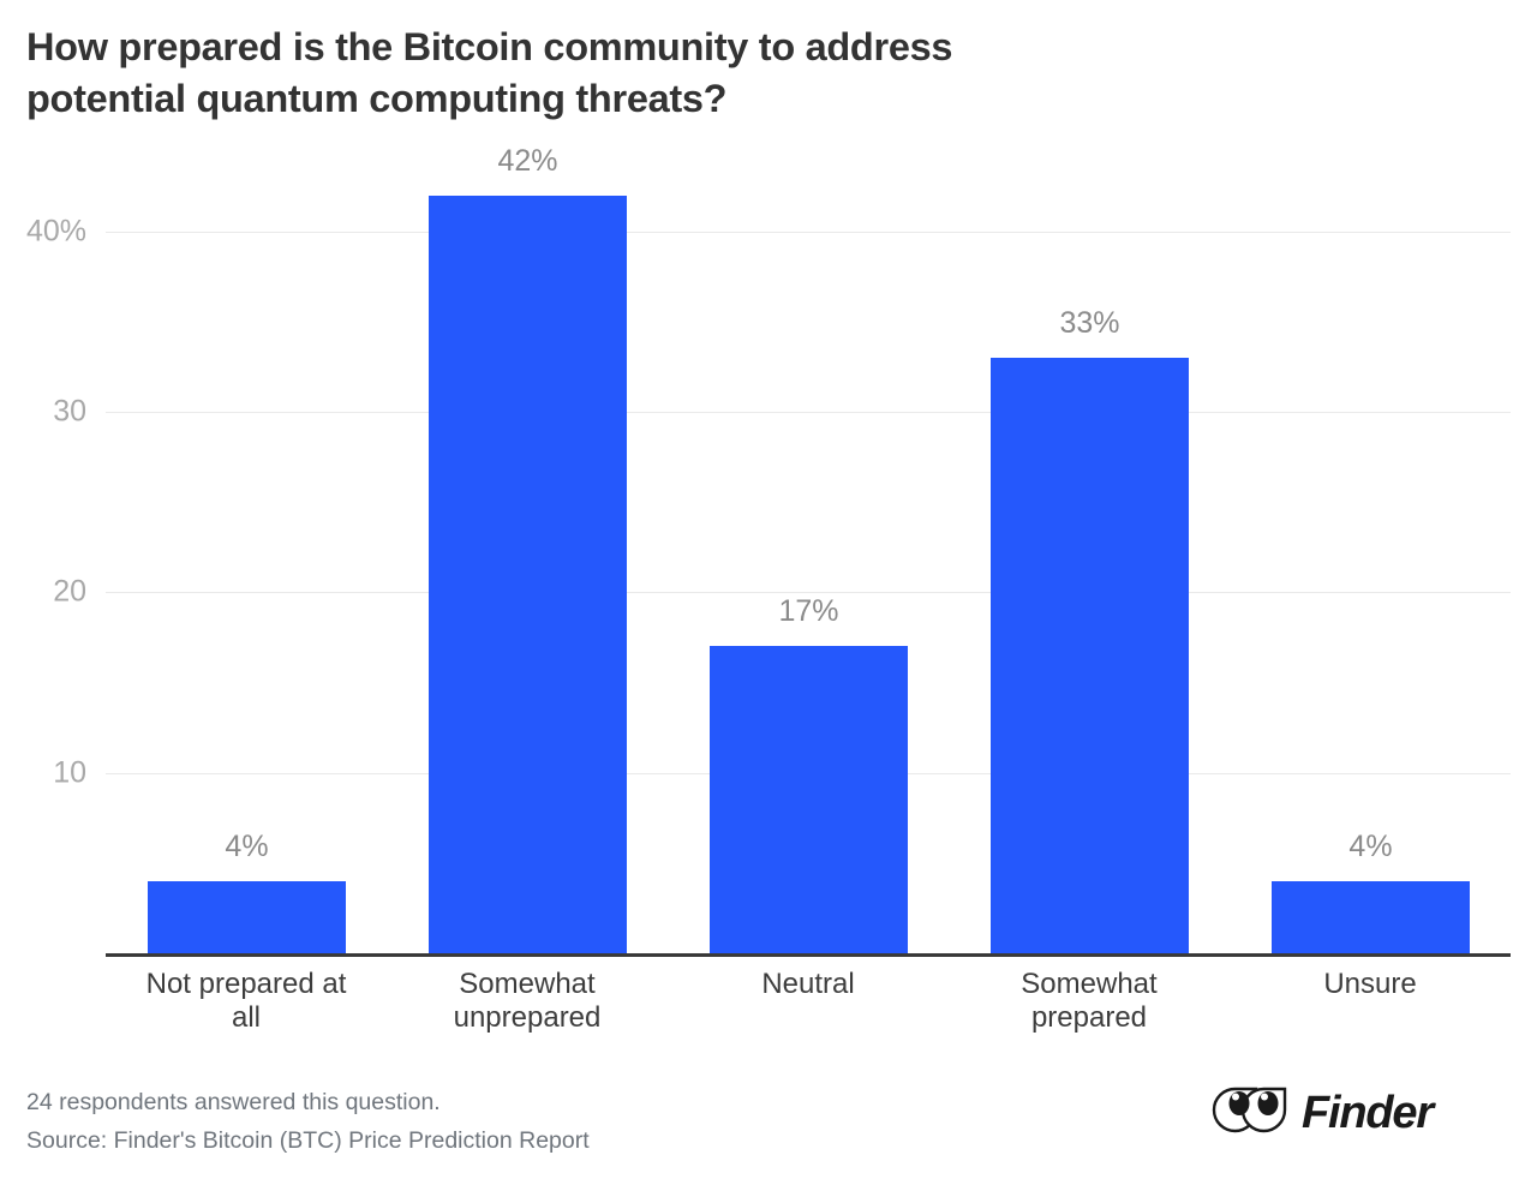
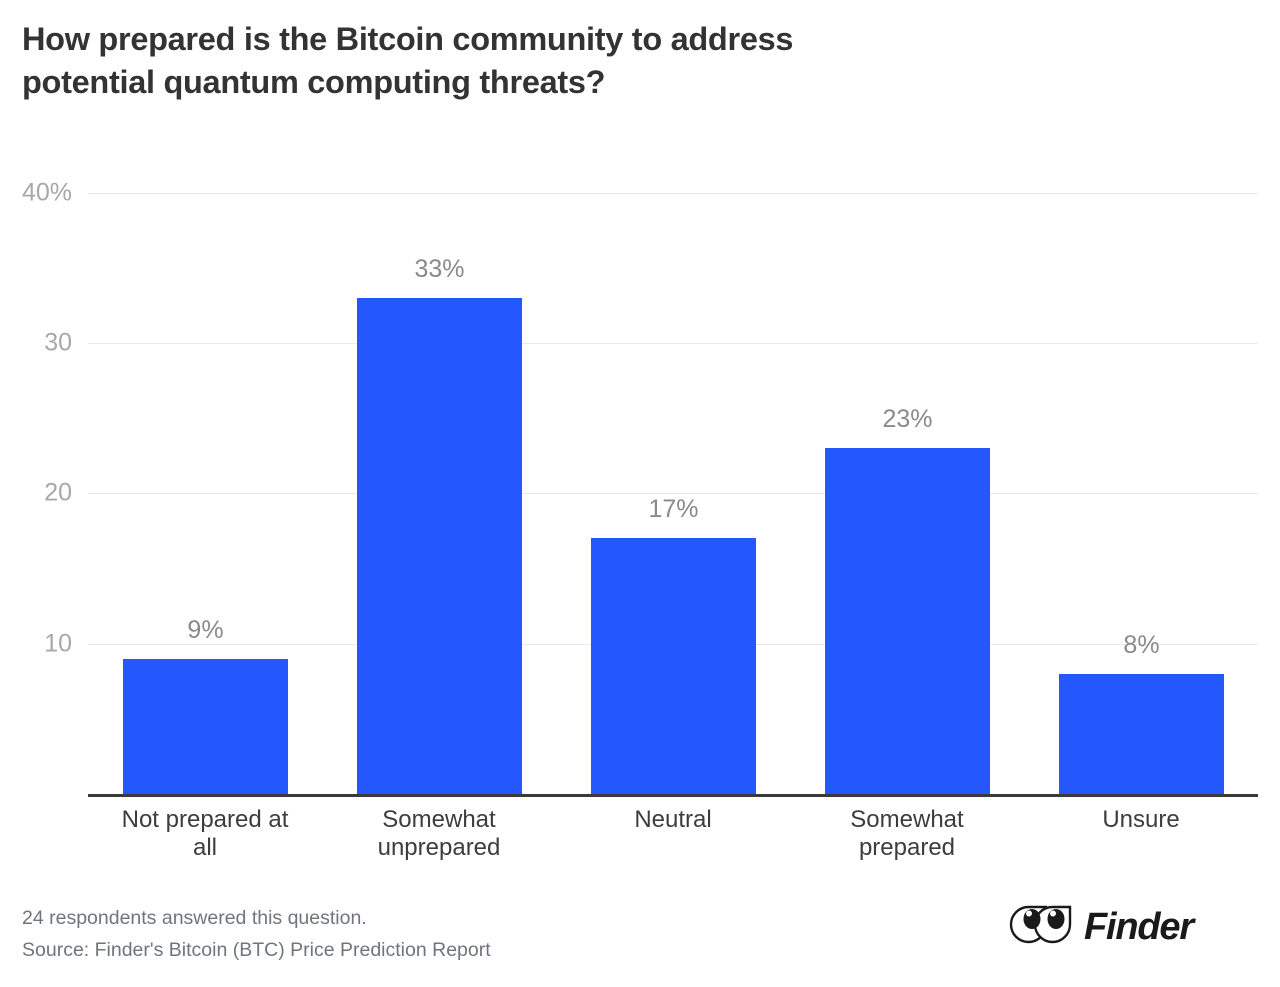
Not prepared at all: 4% -> 9%
Somewhat unprepared: 42% -> 33%
Somewhat prepared: 33% -> 23%
Unsure: 4% -> 8%
